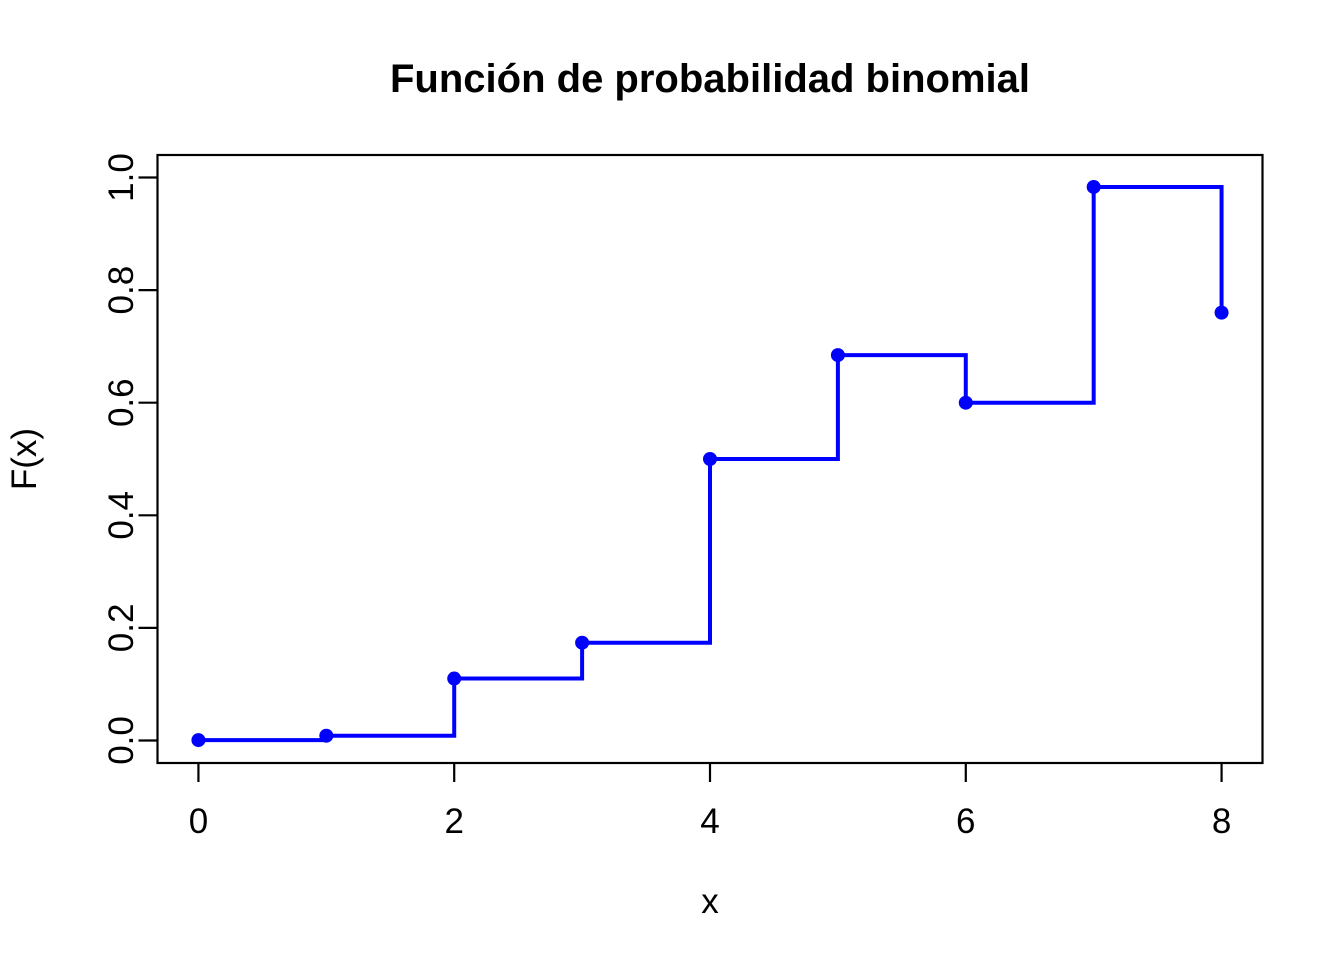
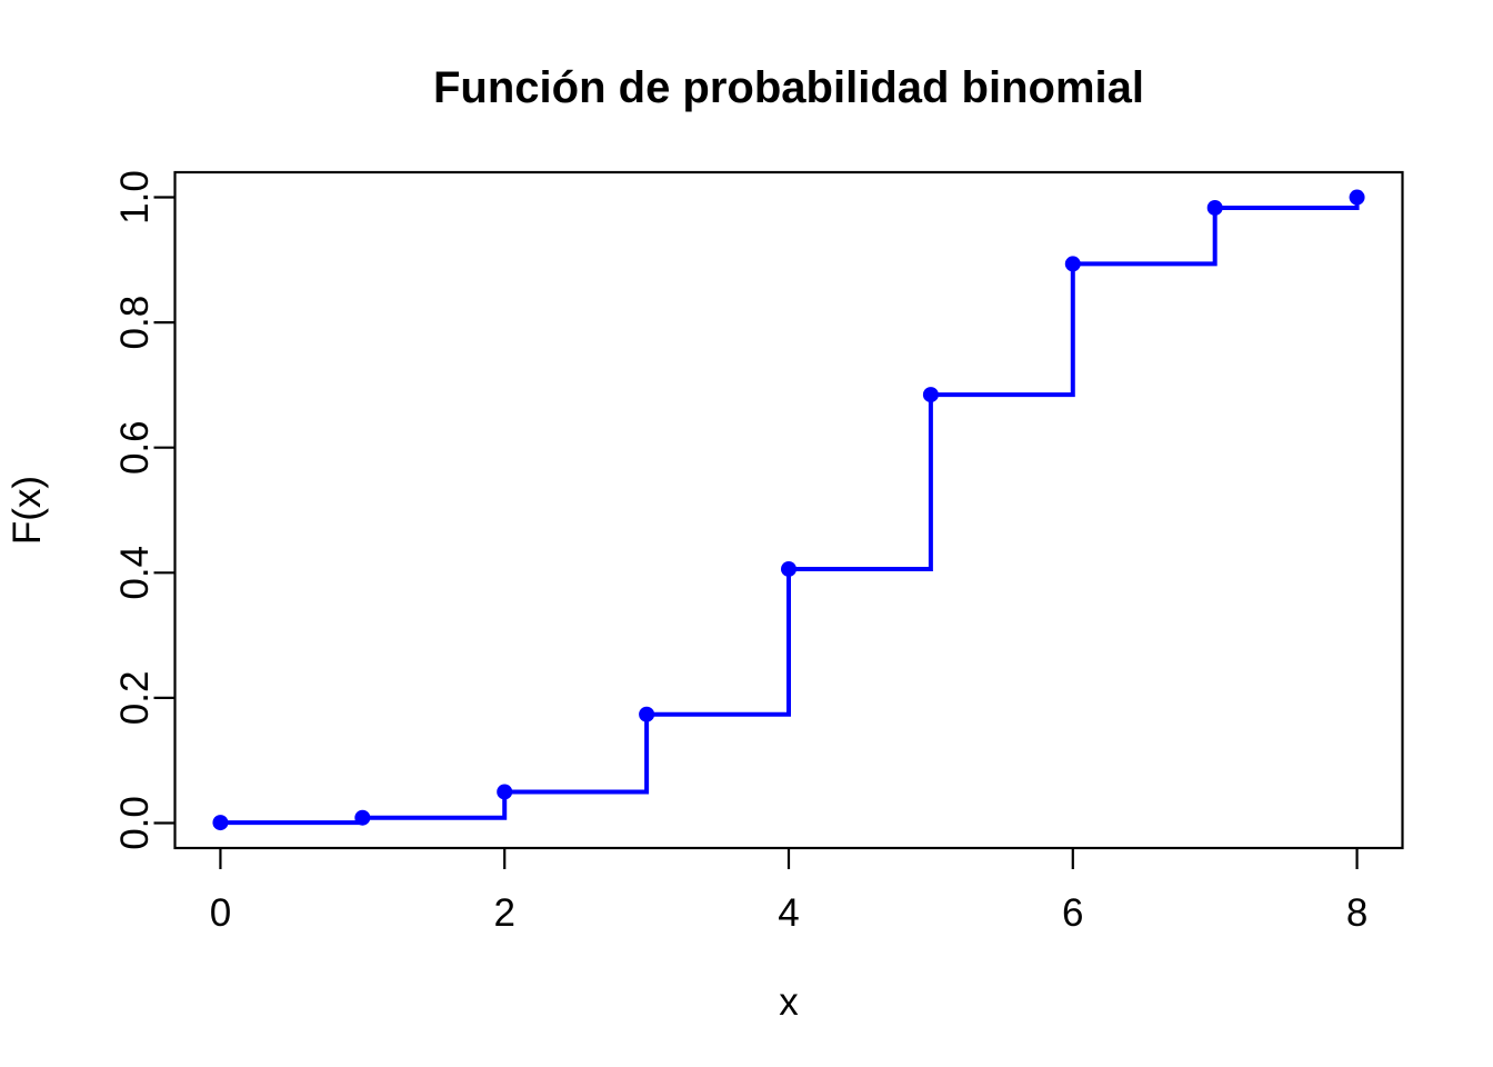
2: 0.11 -> 0.05
4: 0.50 -> 0.41
6: 0.60 -> 0.89
8: 0.76 -> 1.00
